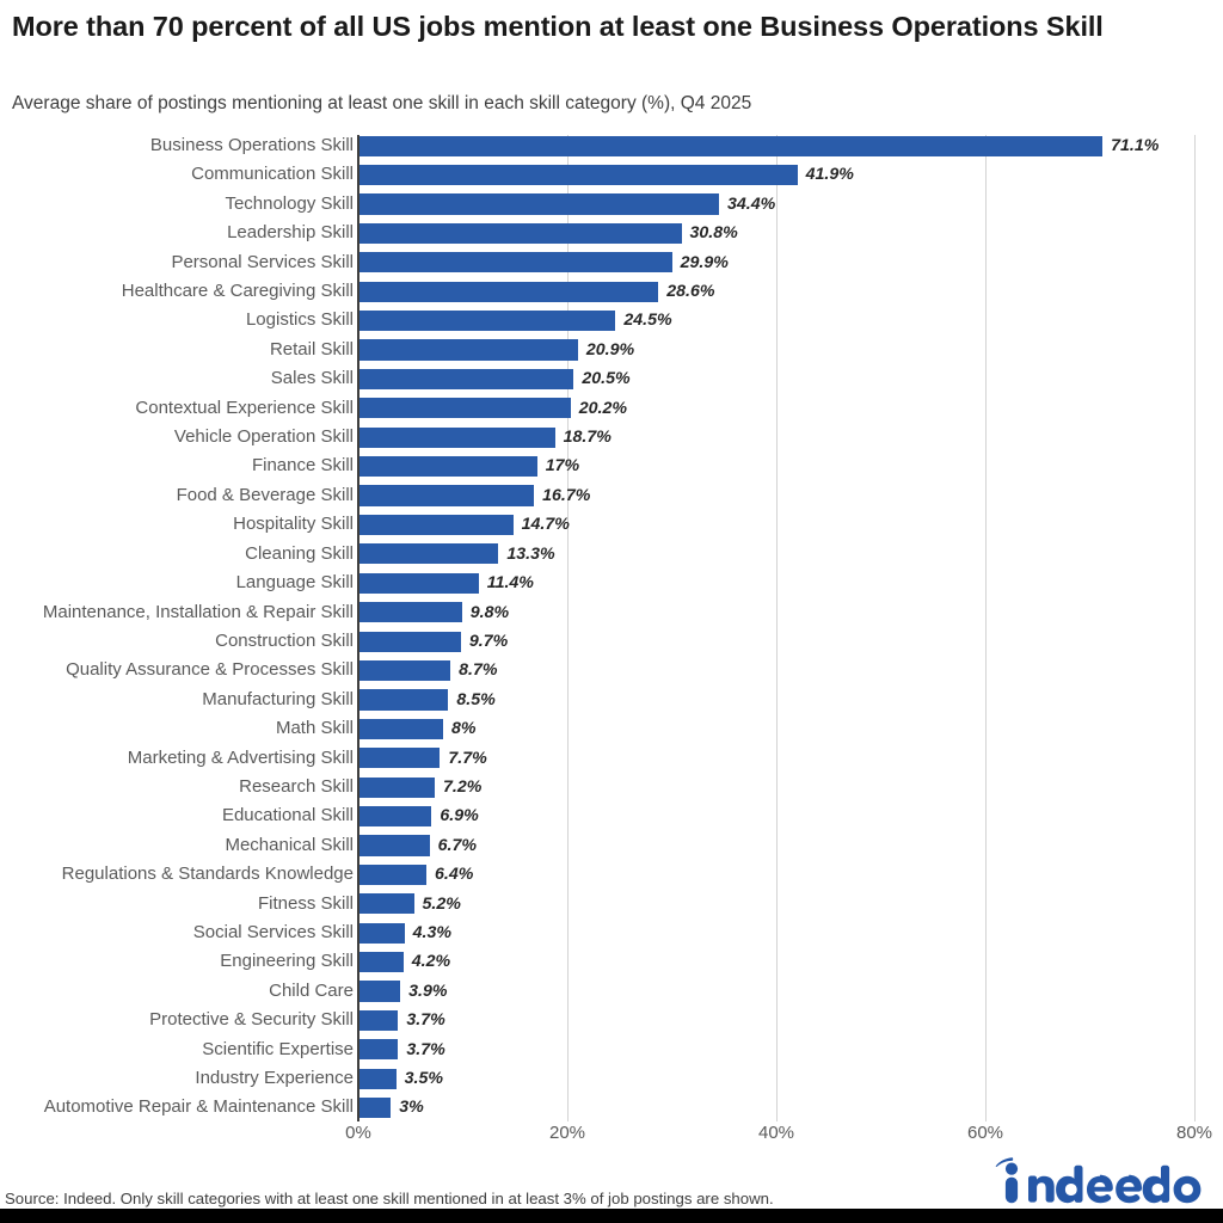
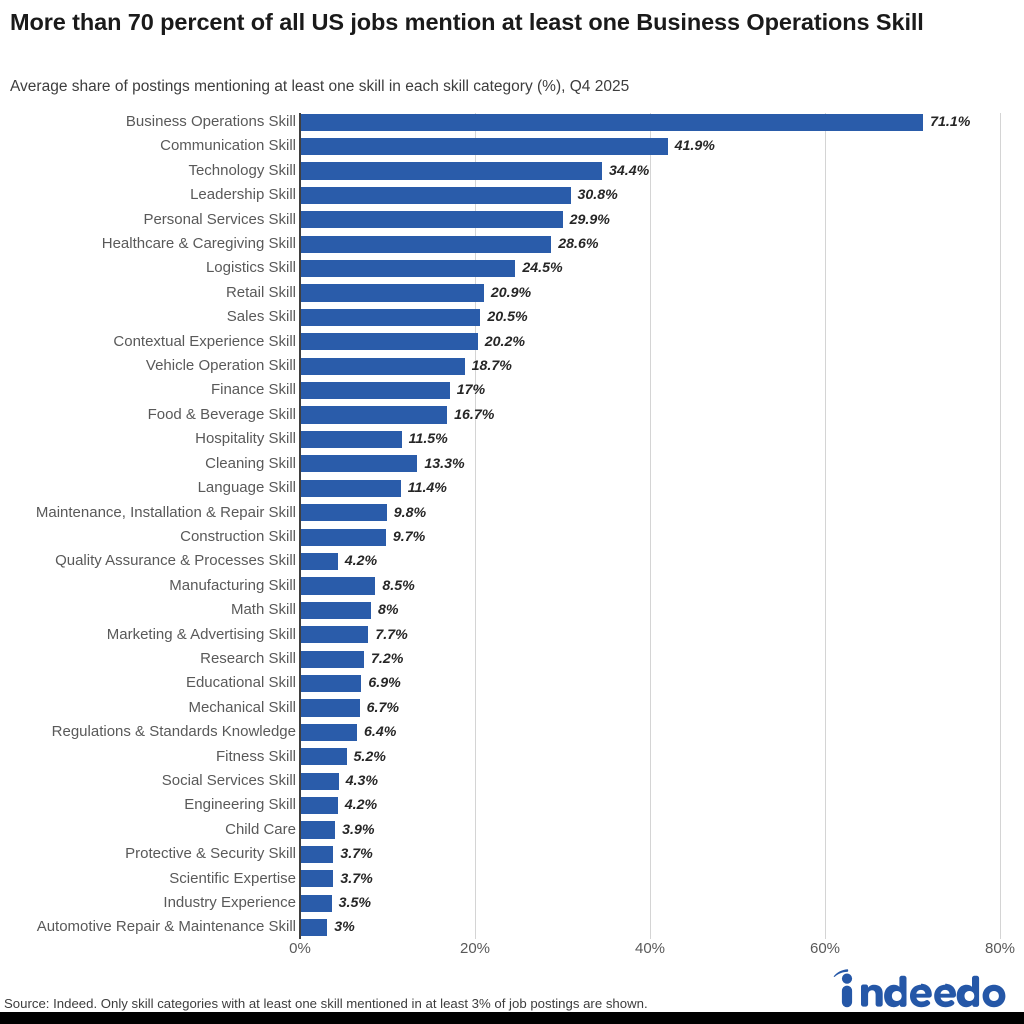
Hospitality Skill: 14.7% -> 11.5%
Quality Assurance & Processes Skill: 8.7% -> 4.2%
